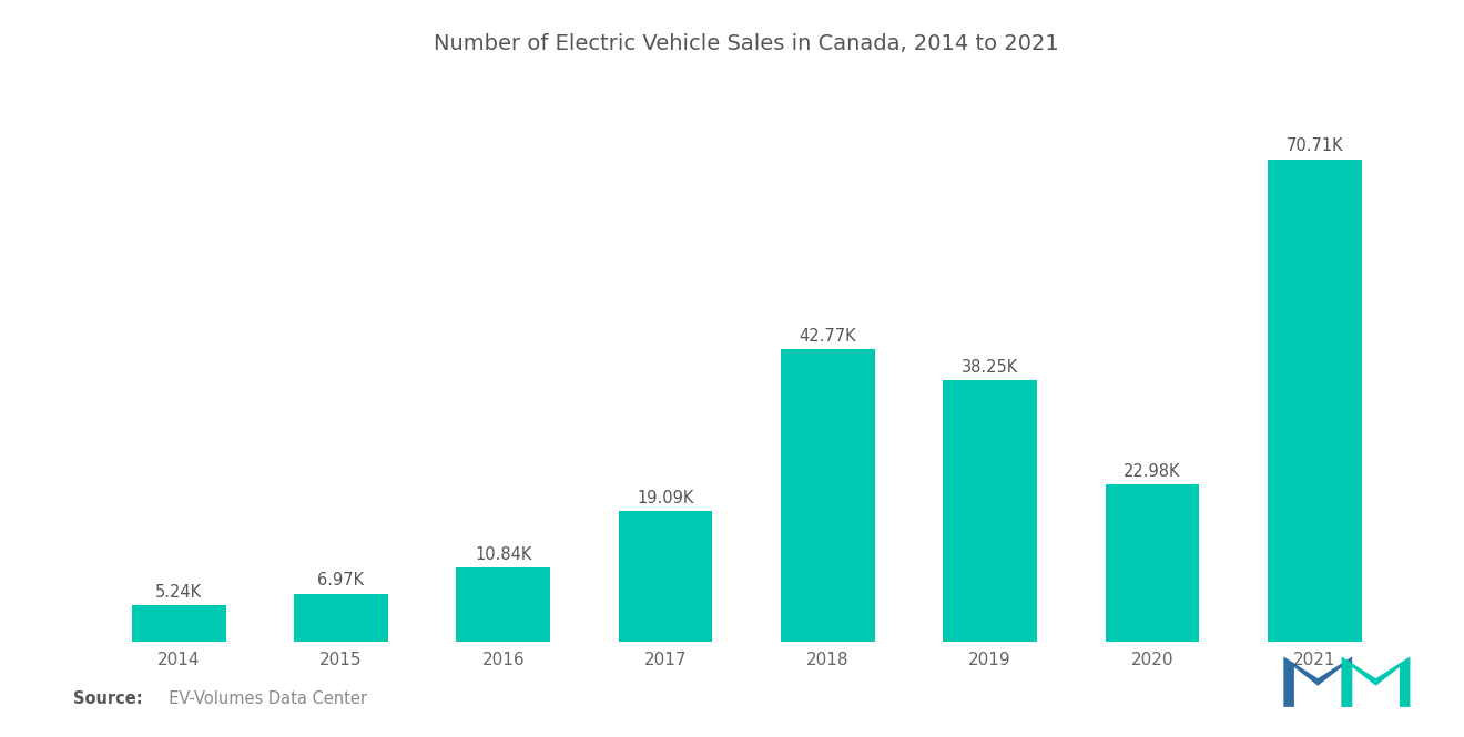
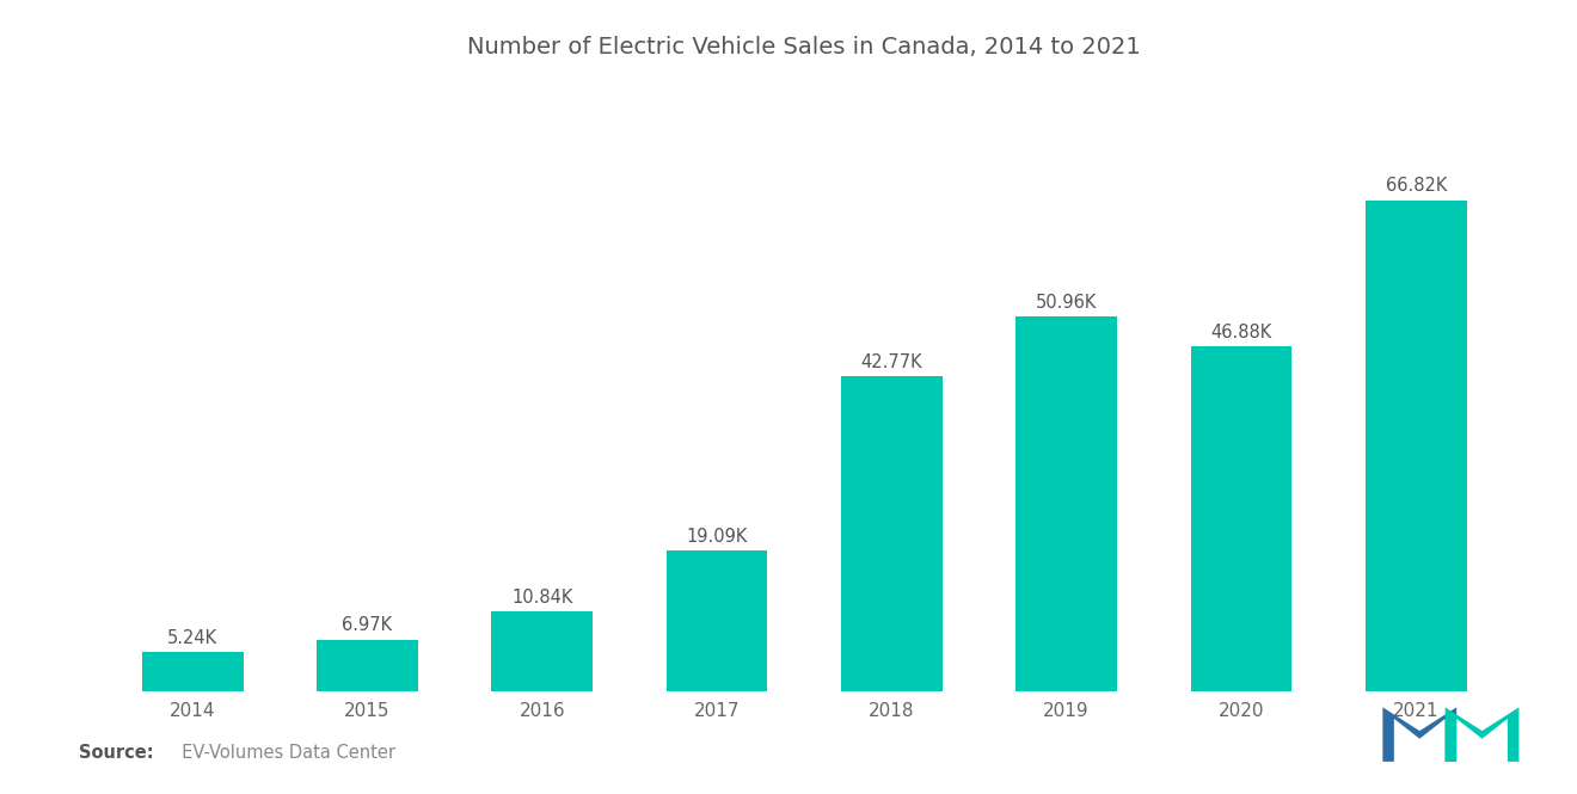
2019: 38.25K -> 50.96K
2020: 22.98K -> 46.88K
2021: 70.71K -> 66.82K
